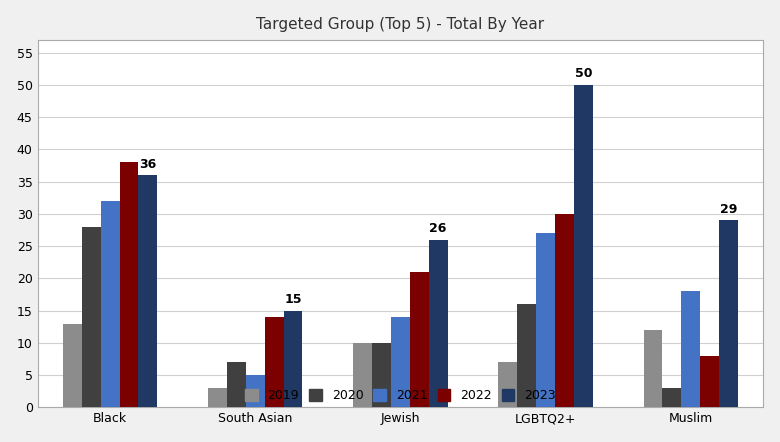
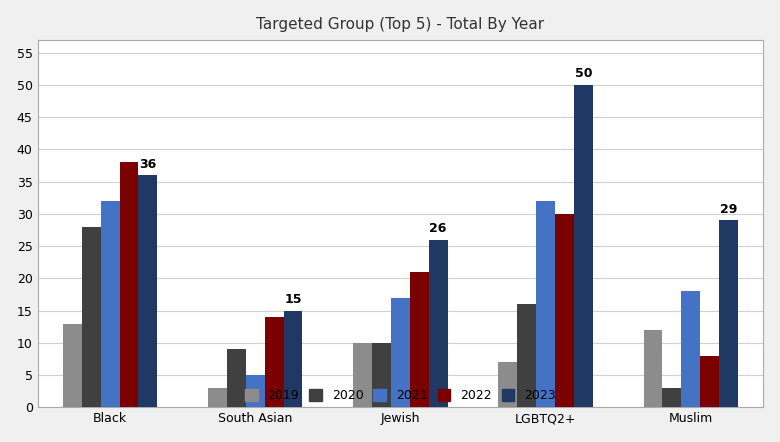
2020/South Asian: 7 -> 9
2021/Jewish: 14 -> 17
2021/LGBTQ2+: 27 -> 32
